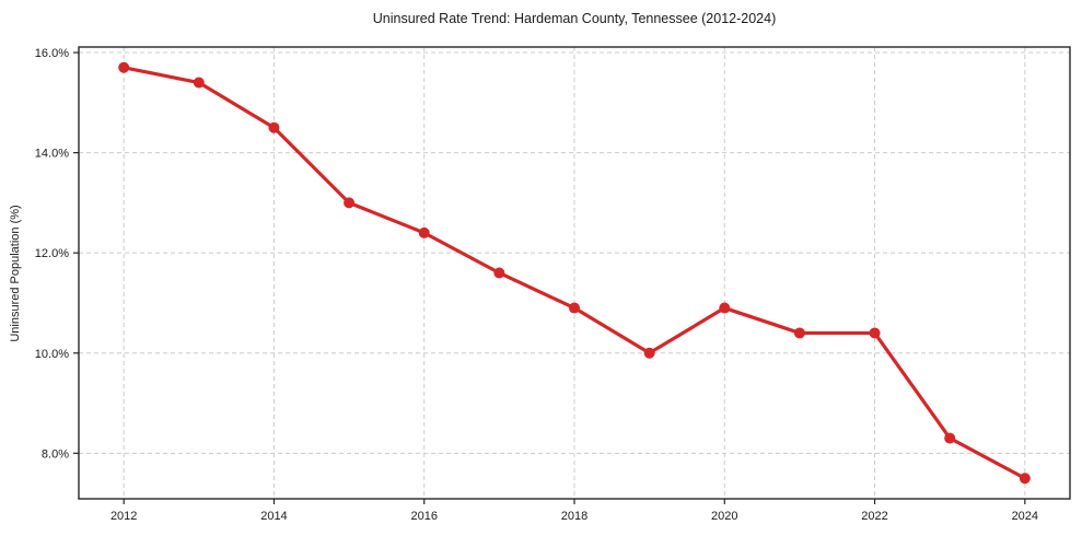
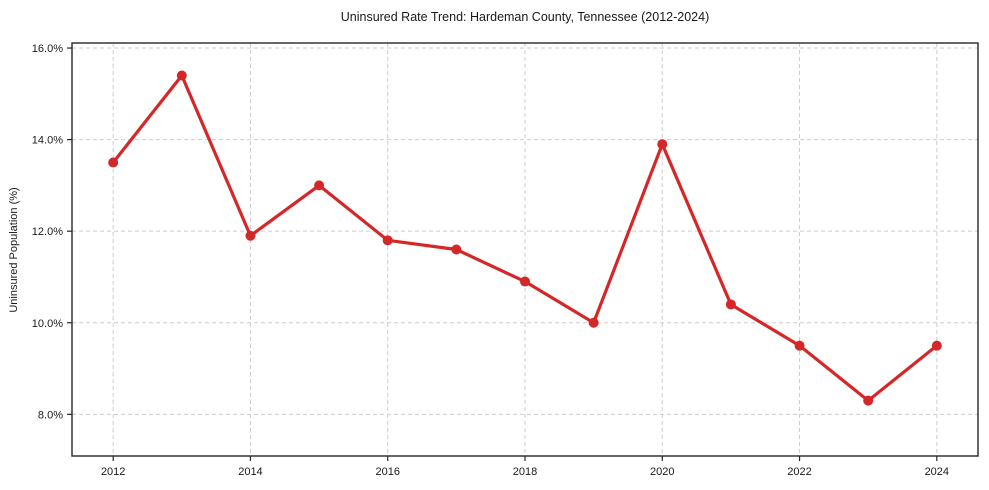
2012: 15.7% -> 13.5%
2014: 14.5% -> 11.9%
2016: 12.4% -> 11.8%
2020: 10.9% -> 13.9%
2022: 10.4% -> 9.5%
2024: 7.5% -> 9.5%
